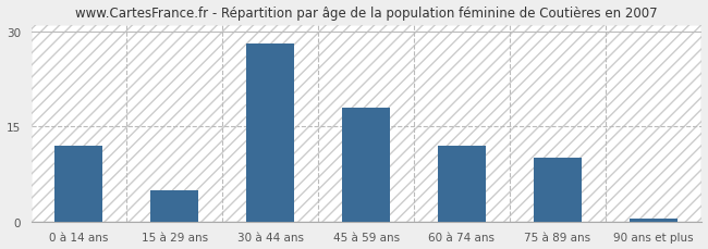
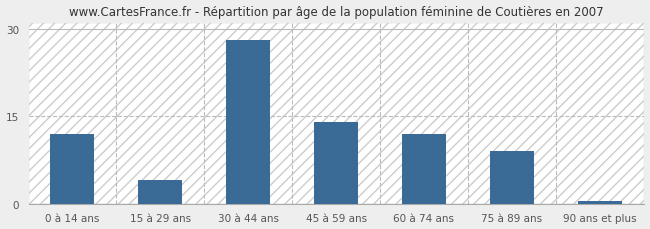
15 à 29 ans: 5.0 -> 4.0
45 à 59 ans: 18.0 -> 14.0
75 à 89 ans: 10.0 -> 9.0
